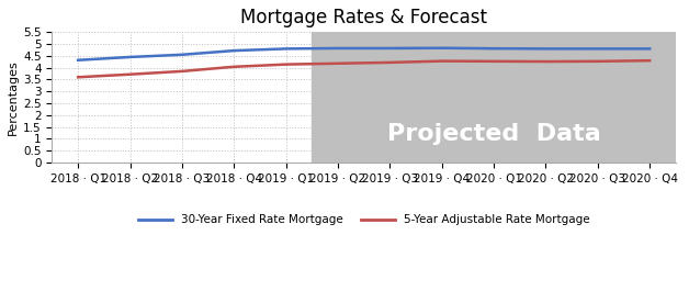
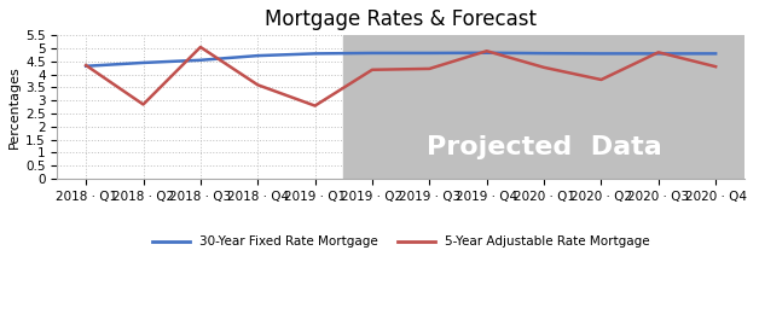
5-Year Adjustable Rate Mortgage/2018 · Q1: 3.60 -> 4.35
5-Year Adjustable Rate Mortgage/2018 · Q2: 3.72 -> 2.85
5-Year Adjustable Rate Mortgage/2018 · Q3: 3.85 -> 5.05
5-Year Adjustable Rate Mortgage/2018 · Q4: 4.04 -> 3.60
5-Year Adjustable Rate Mortgage/2019 · Q1: 4.14 -> 2.80
5-Year Adjustable Rate Mortgage/2019 · Q4: 4.28 -> 4.90
5-Year Adjustable Rate Mortgage/2020 · Q2: 4.26 -> 3.80
5-Year Adjustable Rate Mortgage/2020 · Q3: 4.27 -> 4.85
